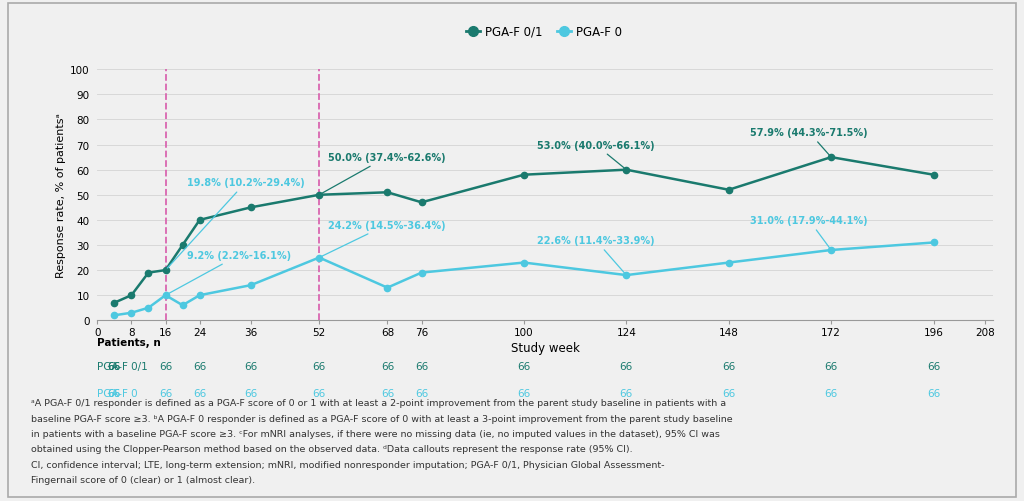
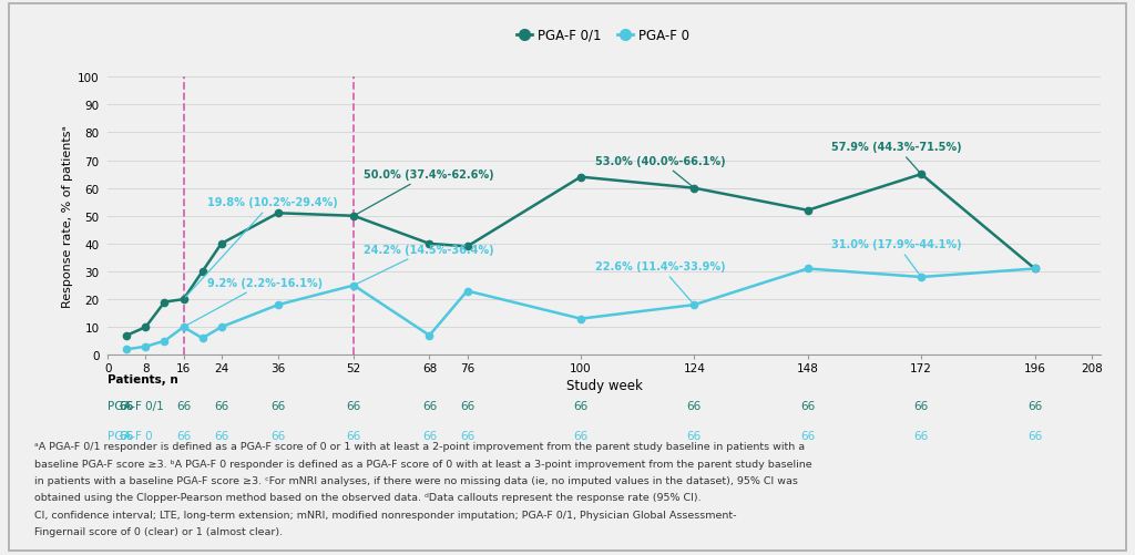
PGA-F 0/1/36: 45 -> 51
PGA-F 0/36: 14 -> 18
PGA-F 0/1/68: 51 -> 40
PGA-F 0/68: 13 -> 7
PGA-F 0/1/76: 47 -> 39
PGA-F 0/76: 19 -> 23
PGA-F 0/1/100: 58 -> 64
PGA-F 0/100: 23 -> 13
PGA-F 0/148: 23 -> 31
PGA-F 0/1/196: 58 -> 31
